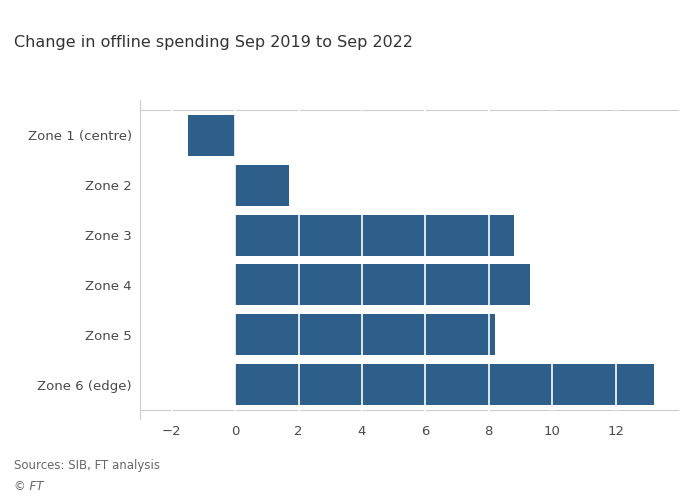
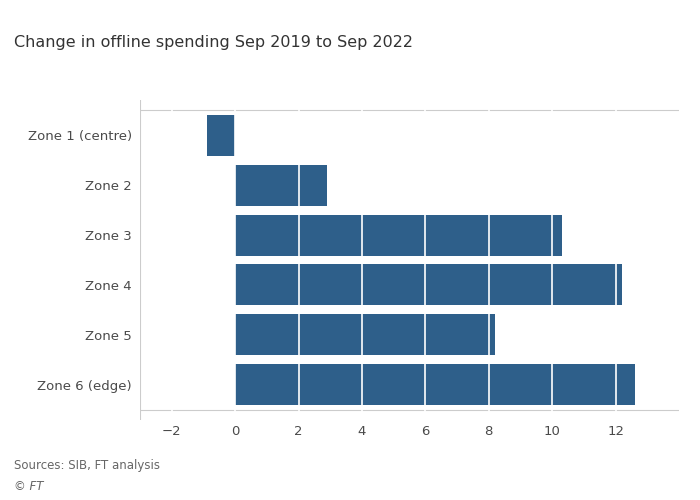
Zone 1 (centre): -1.5 -> -0.9
Zone 2: 1.7 -> 2.9
Zone 3: 8.8 -> 10.3
Zone 4: 9.3 -> 12.2
Zone 6 (edge): 13.2 -> 12.6
